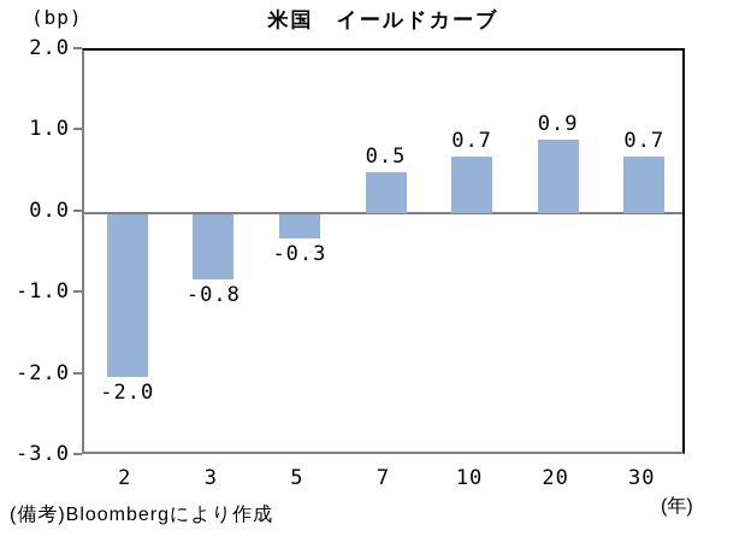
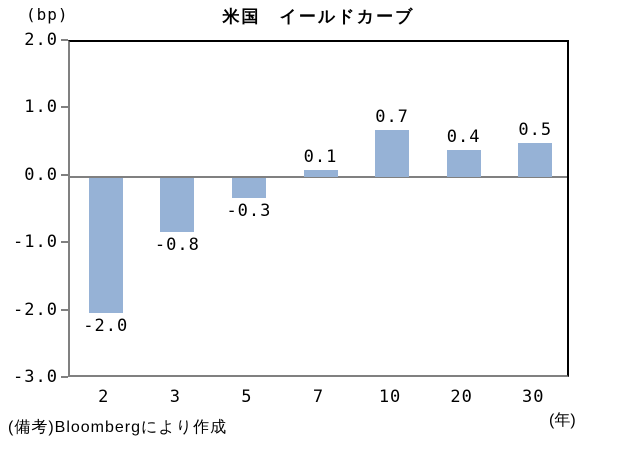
7: 0.5 -> 0.1
20: 0.9 -> 0.4
30: 0.7 -> 0.5
